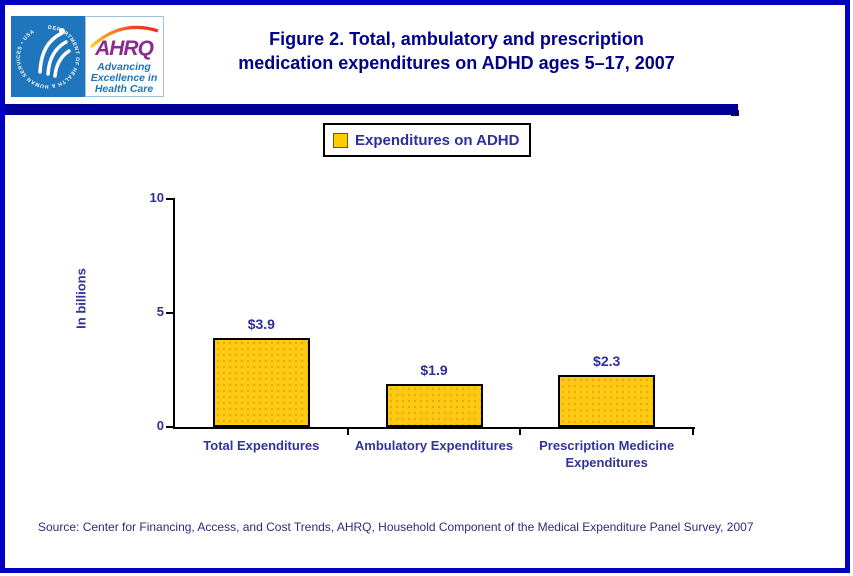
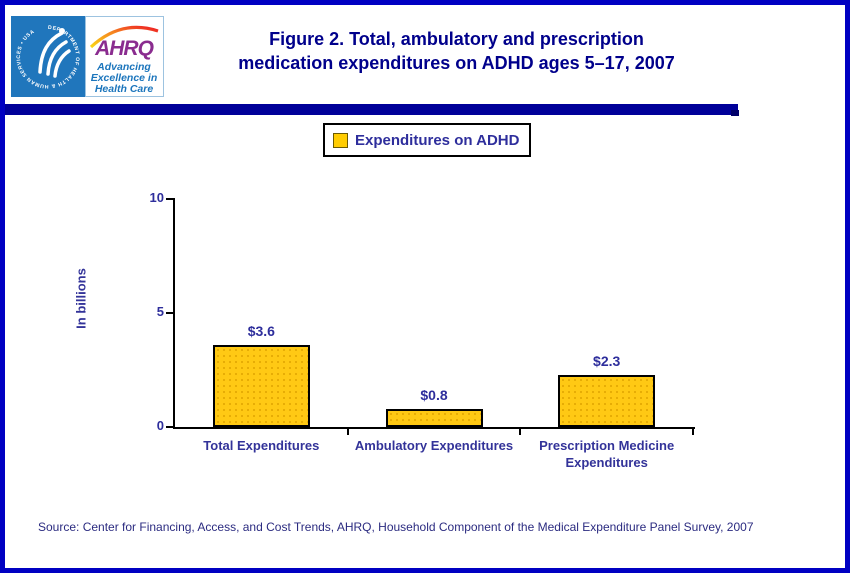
Total Expenditures: $3.9 -> $3.6
Ambulatory Expenditures: $1.9 -> $0.8
